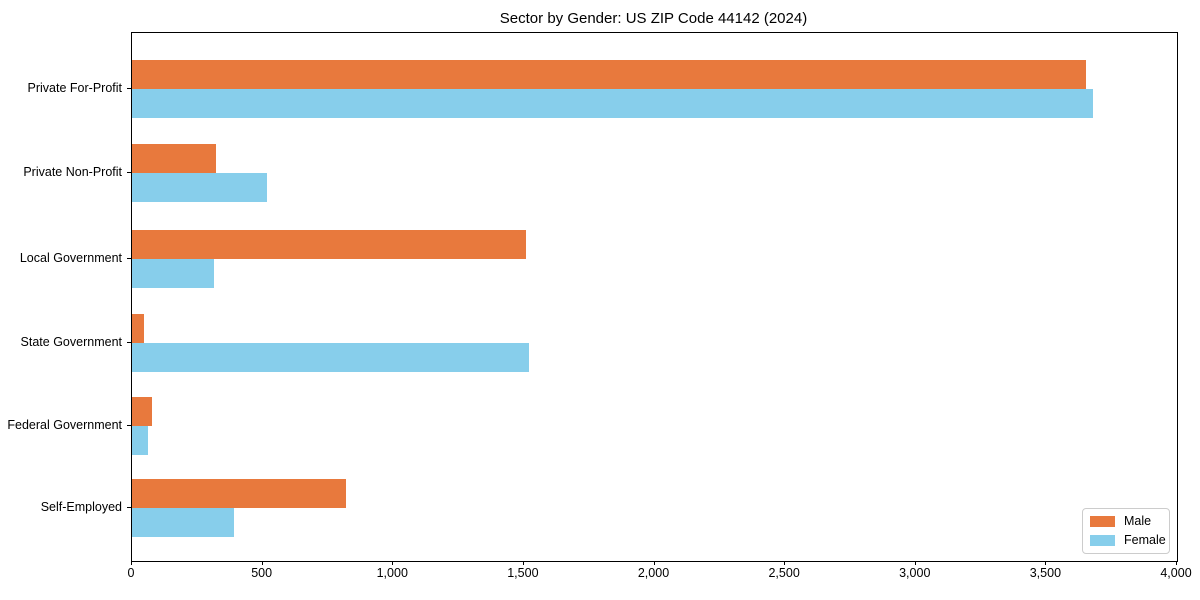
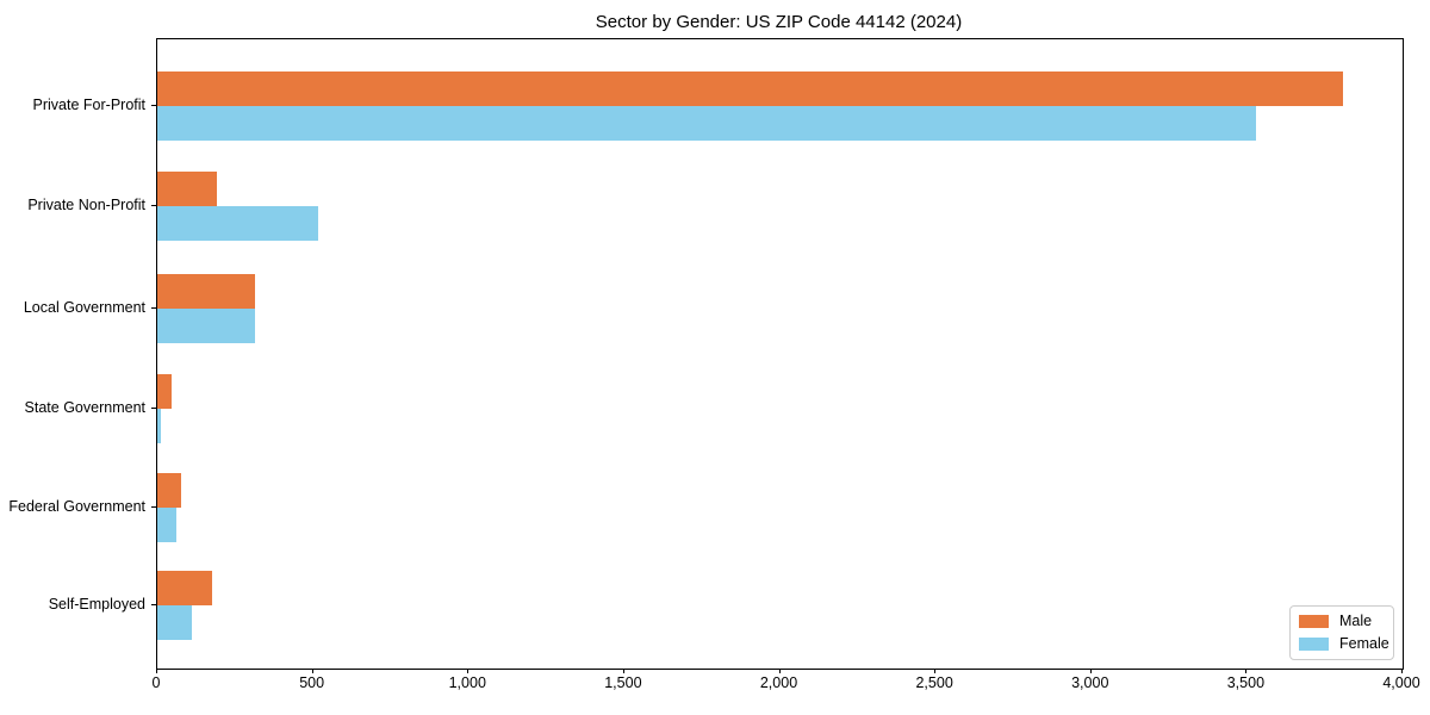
Male/Private For-Profit: 3650 -> 3810
Female/Private For-Profit: 3680 -> 3530
Male/Private Non-Profit: 320 -> 190
Male/Local Government: 1510 -> 320
Female/State Government: 1520 -> 10
Male/Self-Employed: 820 -> 180
Female/Self-Employed: 390 -> 110
